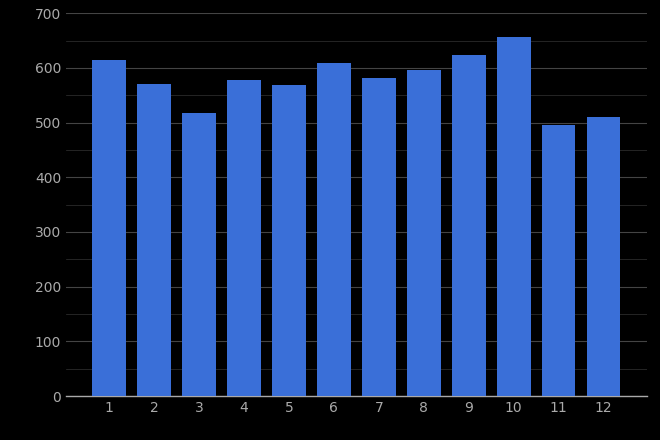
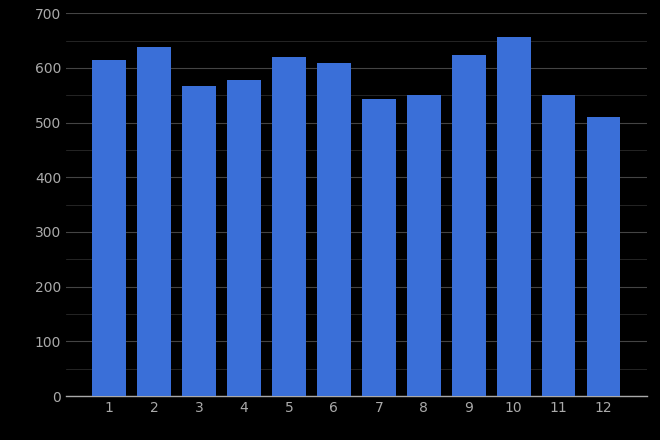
2: 570 -> 638
3: 518 -> 567
5: 568 -> 620
7: 582 -> 543
8: 596 -> 550
11: 496 -> 550
